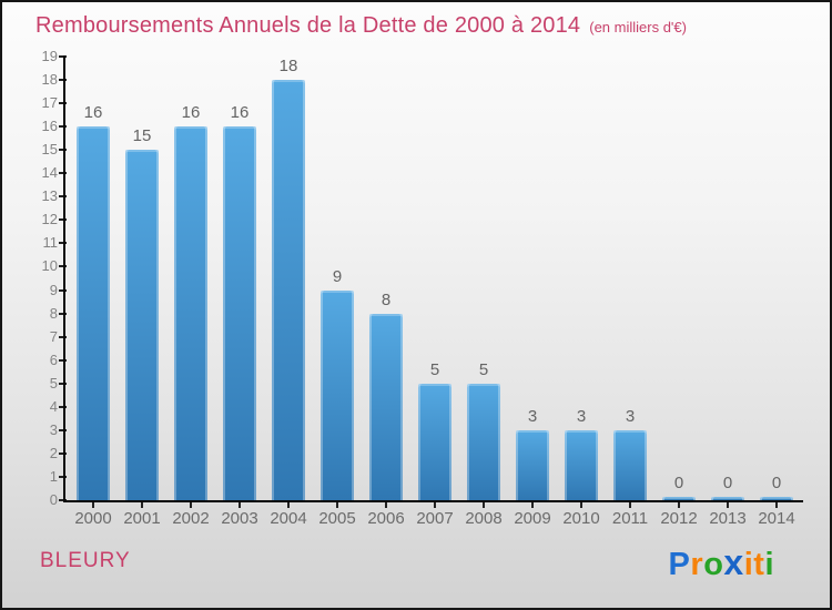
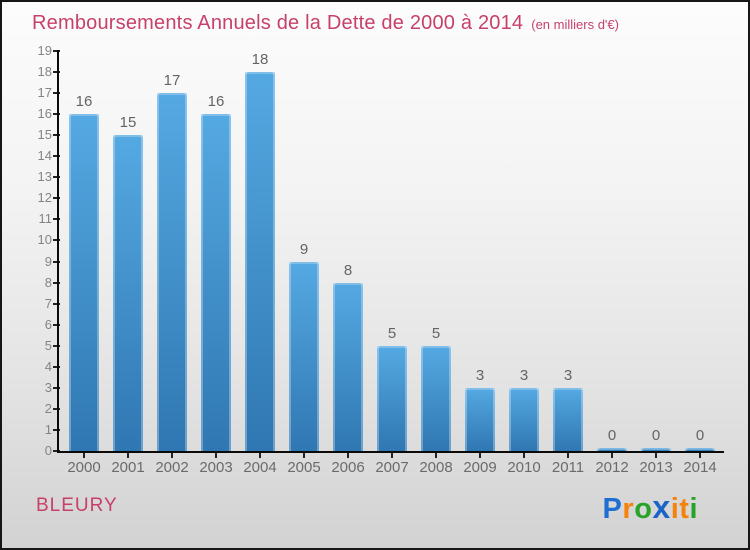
2002: 16 -> 17
